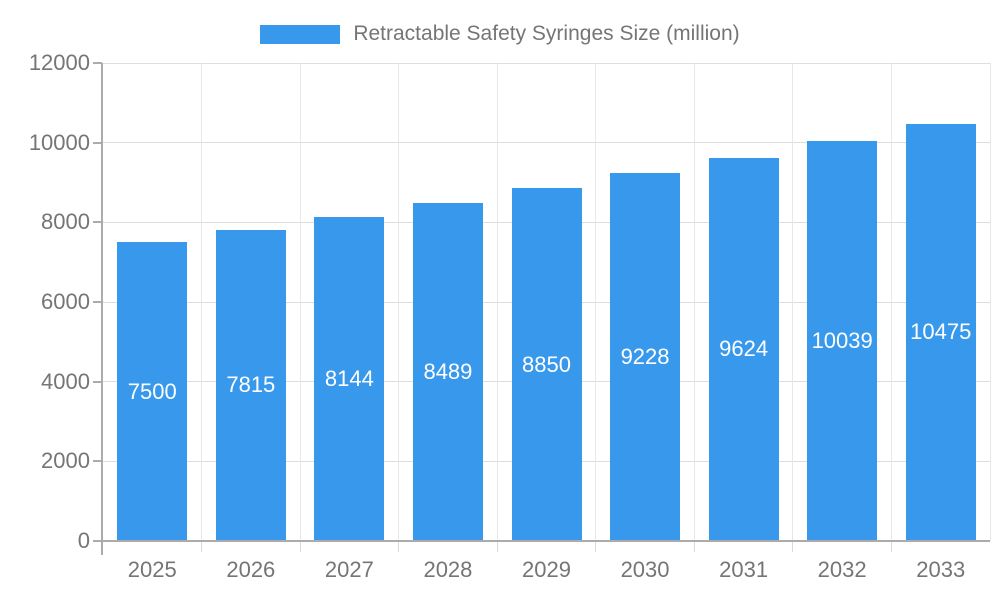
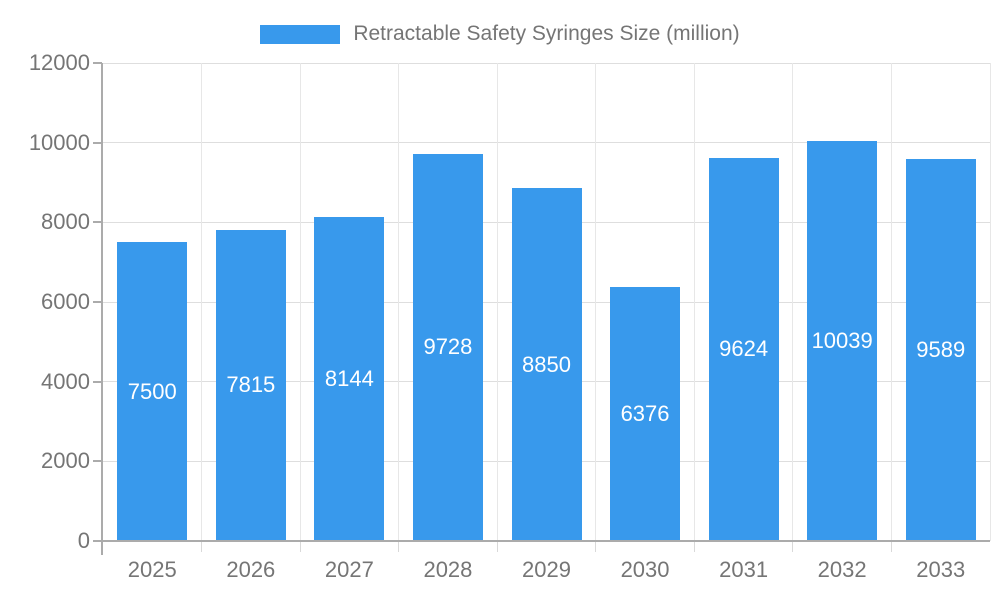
2028: 8489 -> 9728
2030: 9228 -> 6376
2033: 10475 -> 9589
